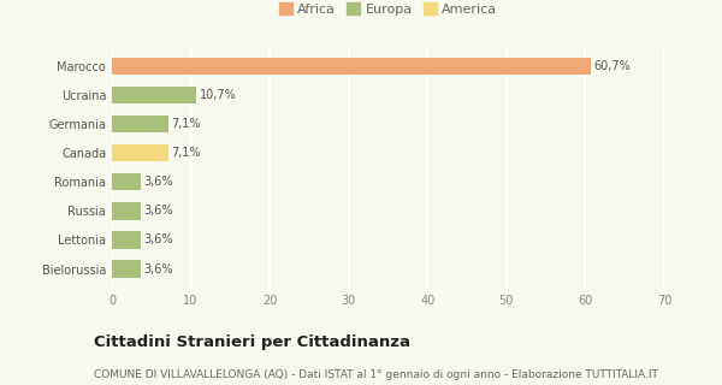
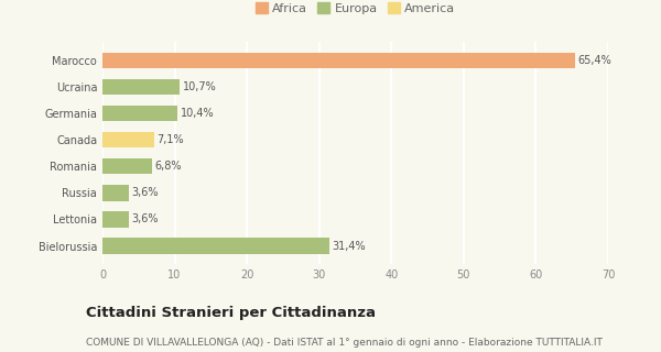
Marocco: 60,7% -> 65,4%
Germania: 7,1% -> 10,4%
Romania: 3,6% -> 6,8%
Bielorussia: 3,6% -> 31,4%
